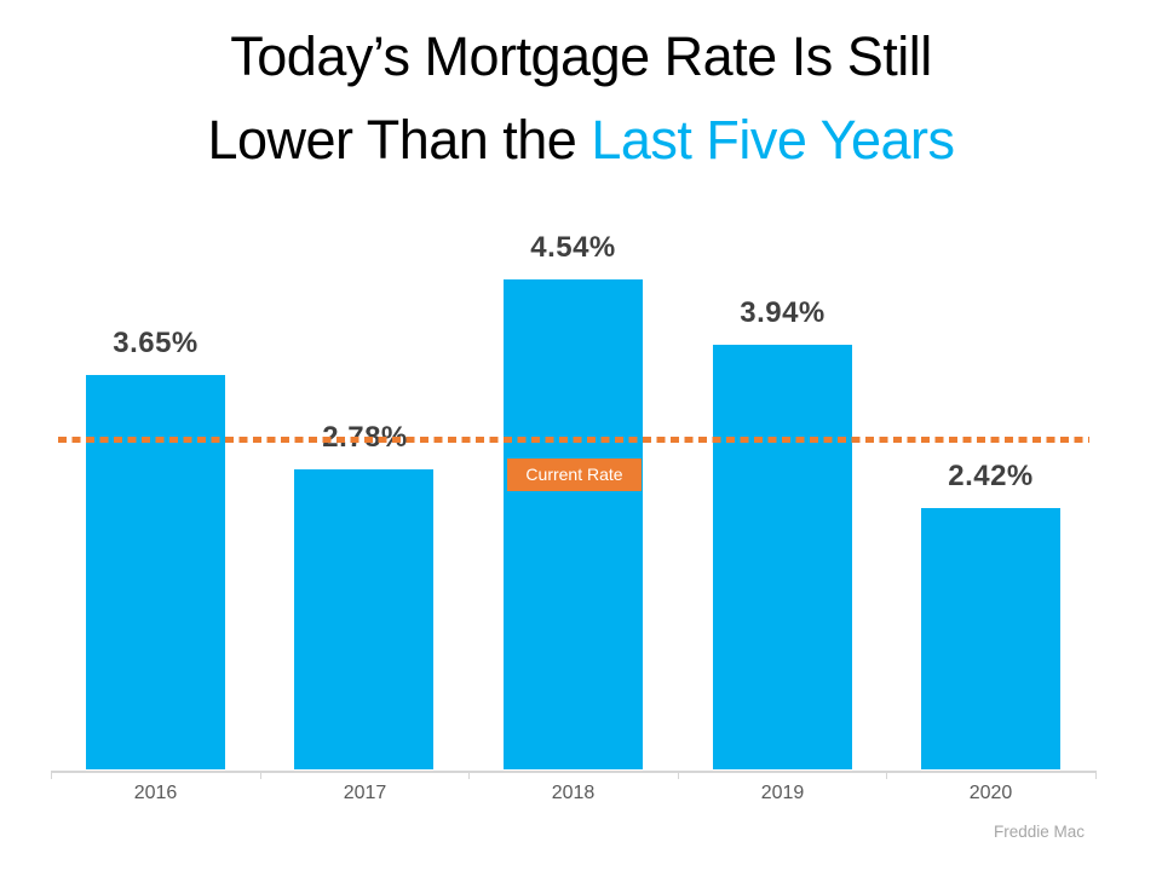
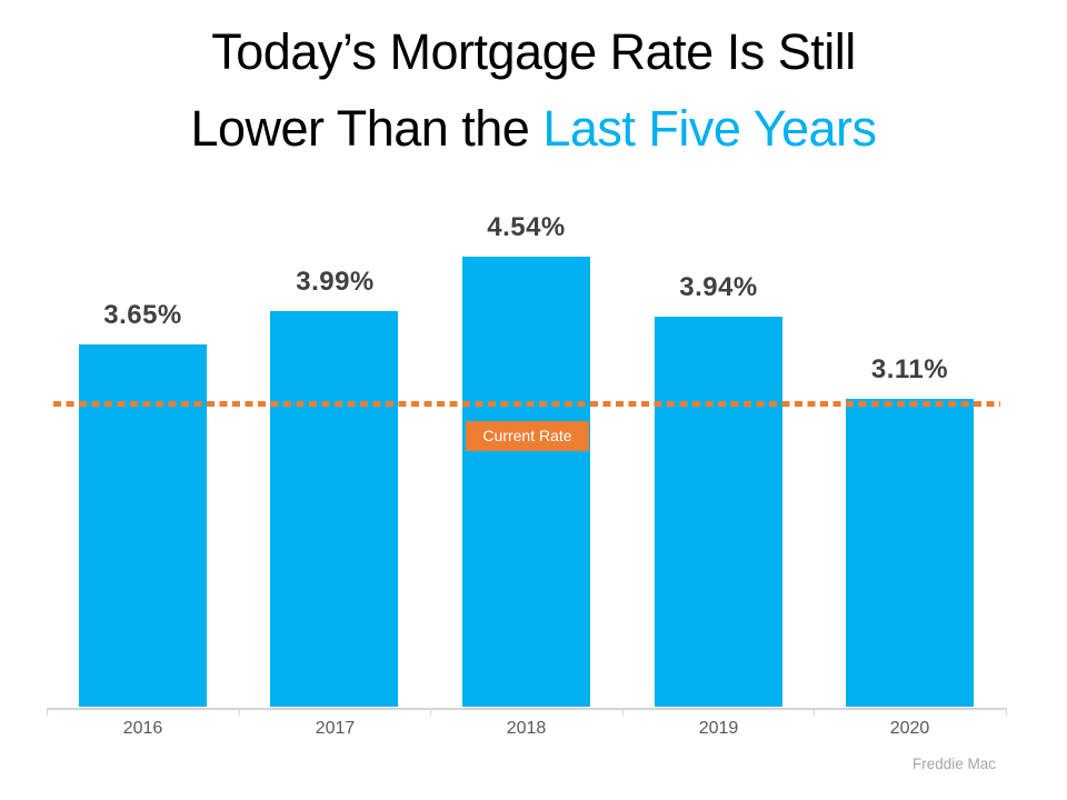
2017: 2.78% -> 3.99%
2020: 2.42% -> 3.11%
